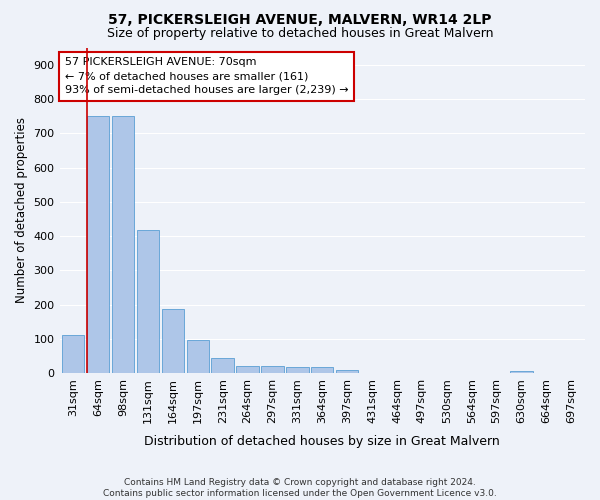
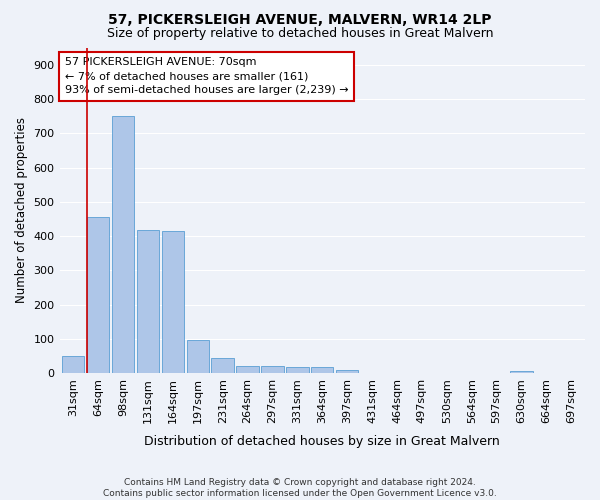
31sqm: 112 -> 50
64sqm: 750 -> 455
164sqm: 188 -> 415
